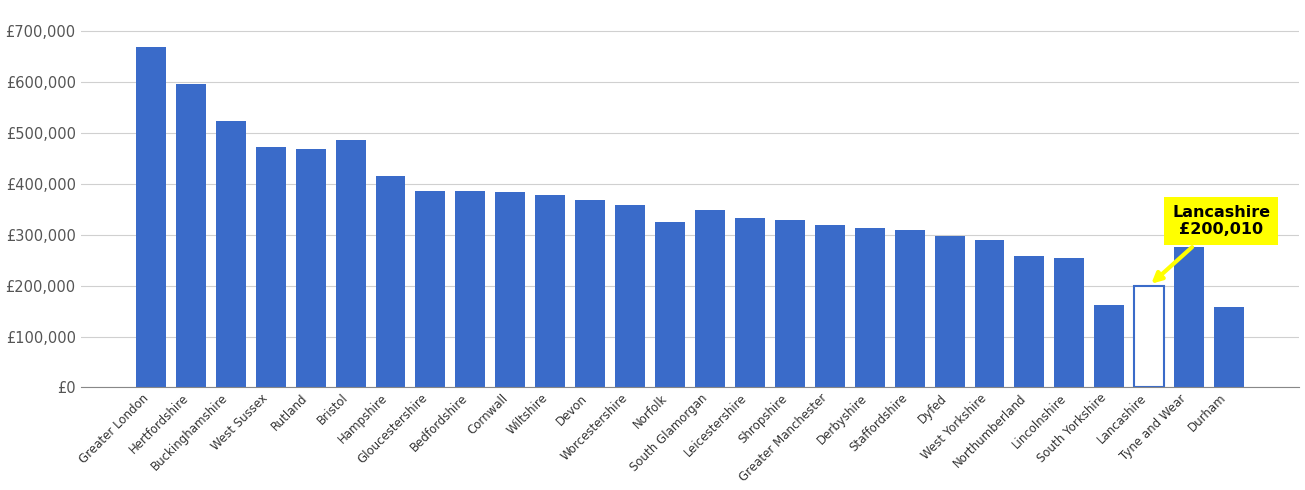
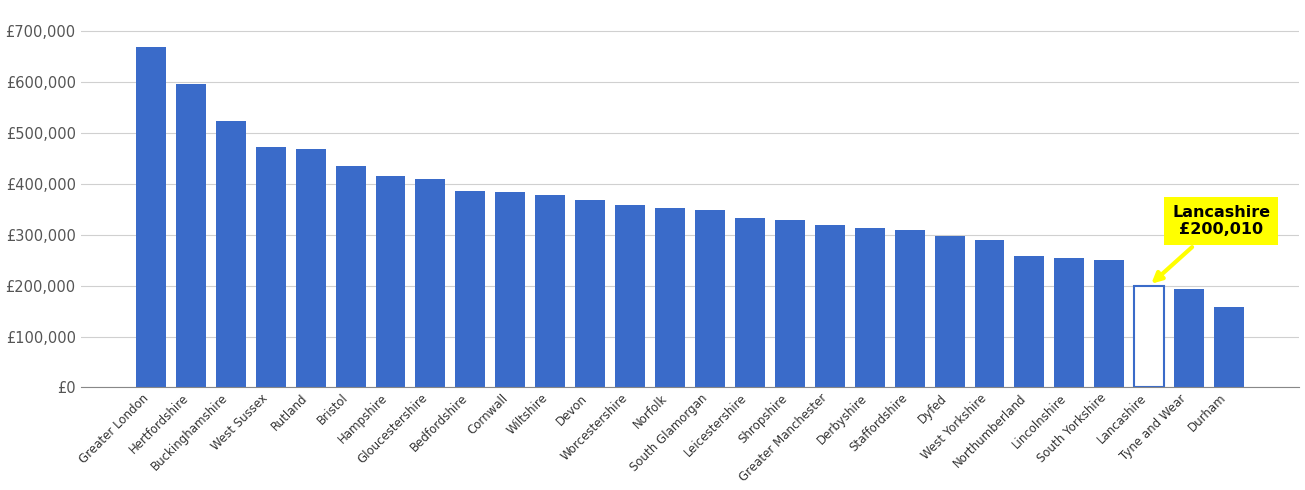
Bristol: £486,000 -> £435,000
Gloucestershire: £386,000 -> £410,000
Norfolk: £324,000 -> £352,000
South Yorkshire: £162,000 -> £250,000
Tyne and Wear: £276,000 -> £193,000
